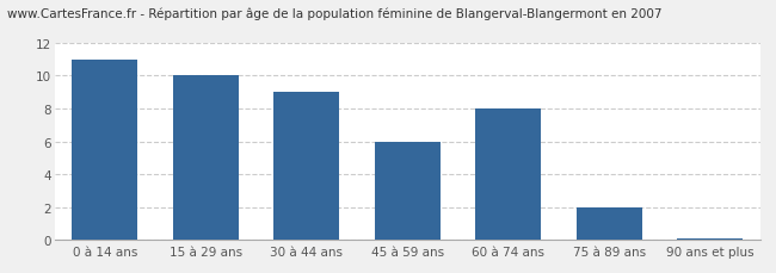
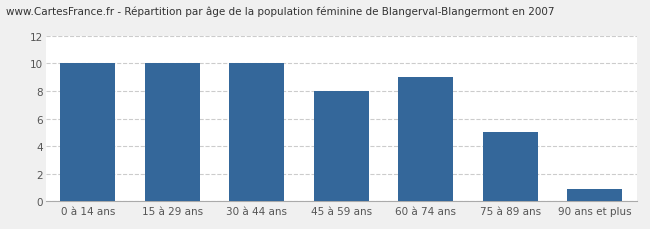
0 à 14 ans: 11.0 -> 10.0
30 à 44 ans: 9.0 -> 10.0
45 à 59 ans: 6.0 -> 8.0
60 à 74 ans: 8.0 -> 9.0
75 à 89 ans: 2.0 -> 5.0
90 ans et plus: 0.1 -> 0.9
